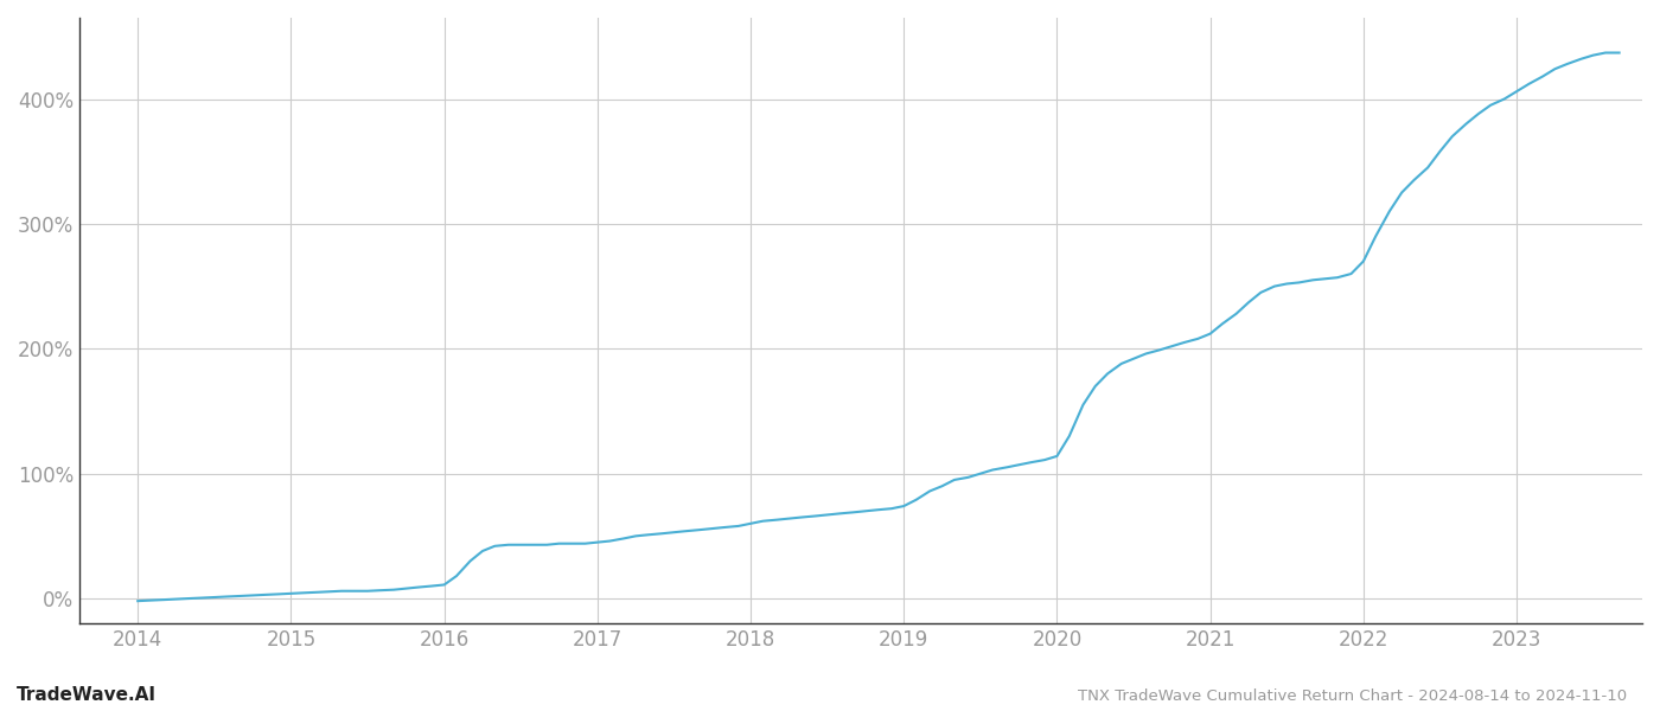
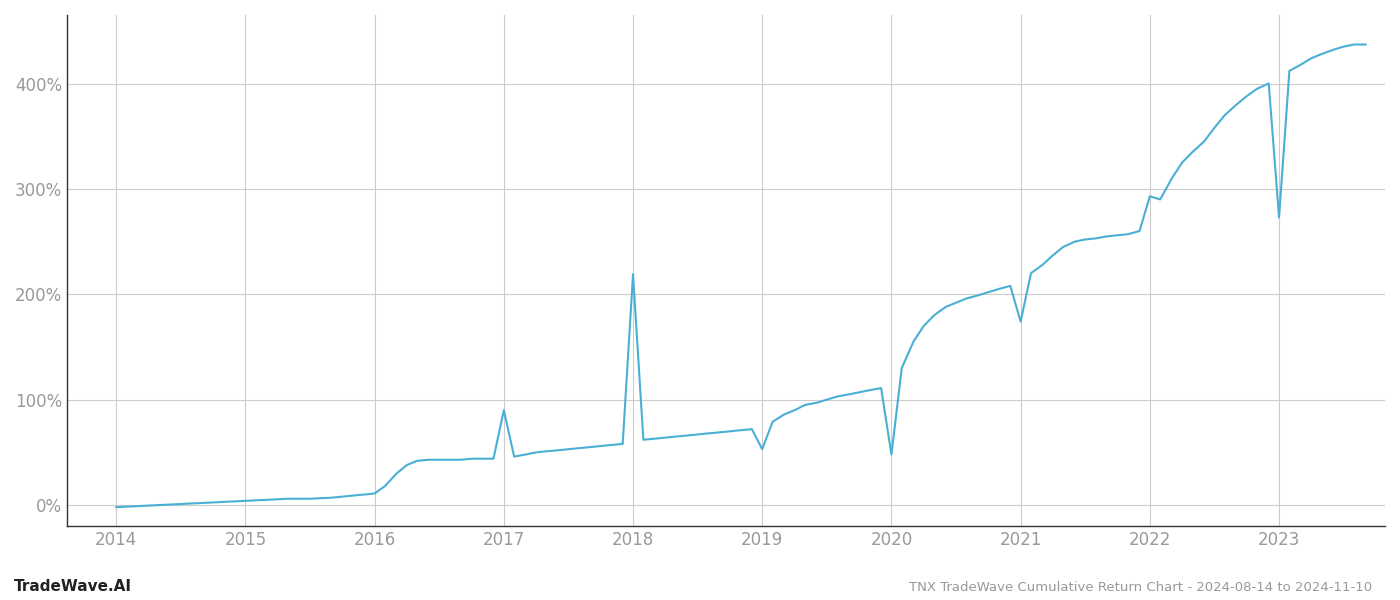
2017: 45% -> 90%
2018: 60% -> 219%
2019: 74% -> 53%
2020: 114% -> 48%
2021: 212% -> 174%
2022: 270% -> 293%
2023: 406% -> 273%
